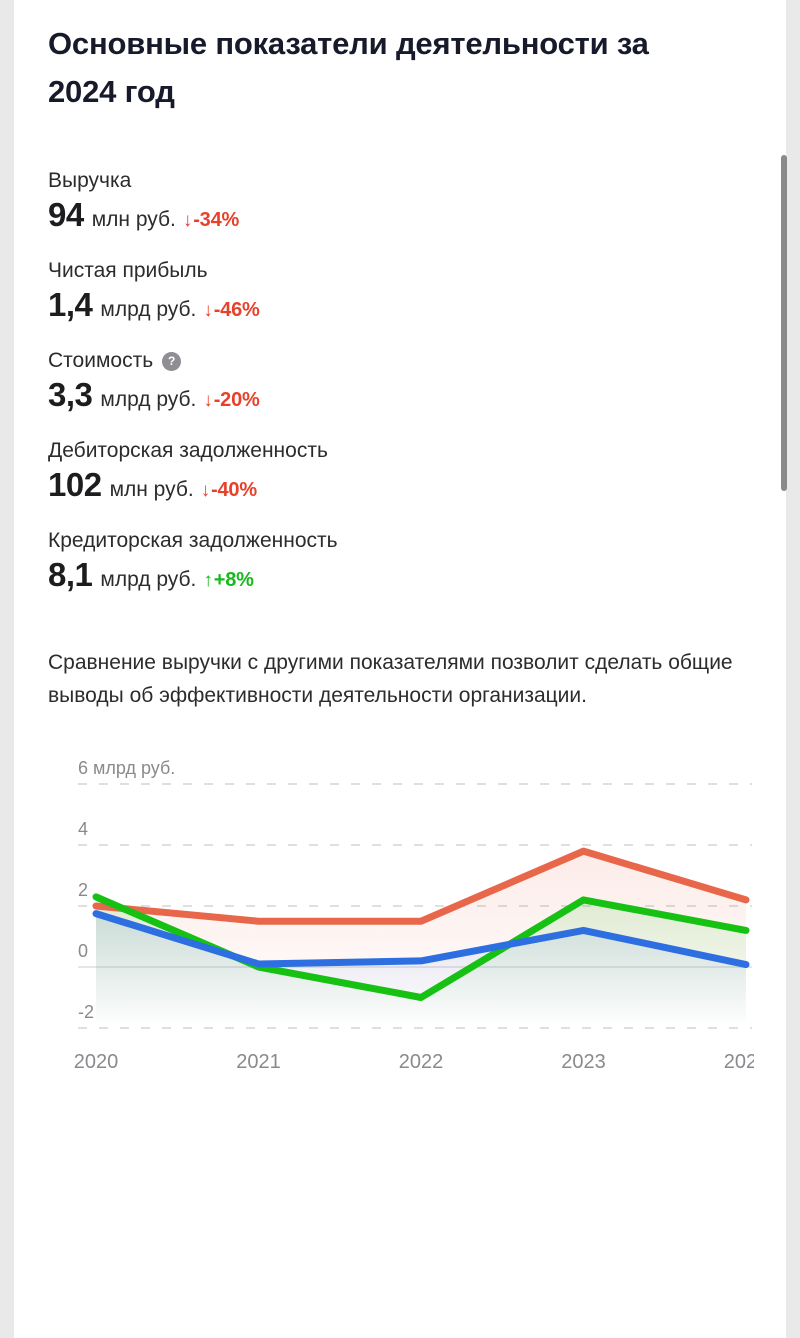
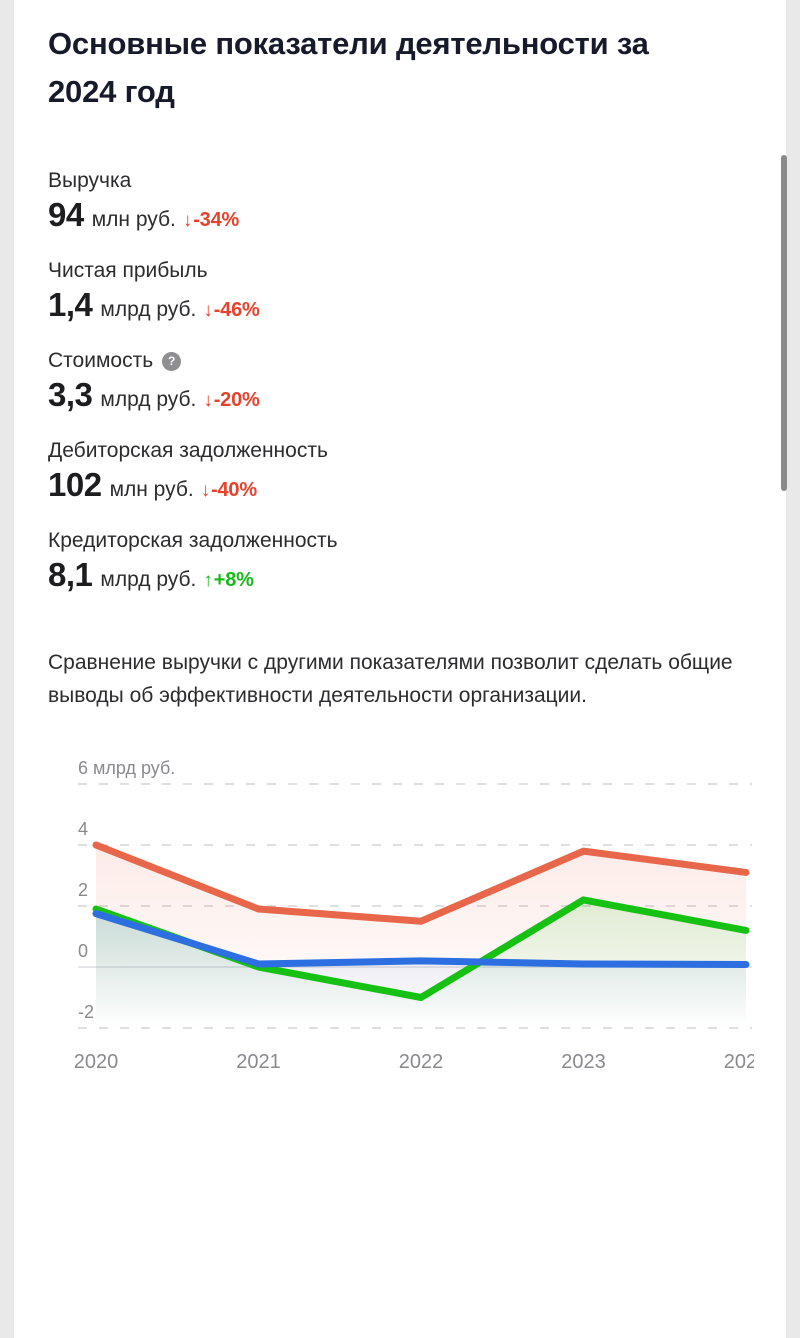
Кредиторская задолженность/2020: 2.0 -> 4.0
Стоимость/2020: 2.3 -> 1.9
Кредиторская задолженность/2021: 1.5 -> 1.9
Чистая прибыль/2023: 1.2 -> 0.1
Кредиторская задолженность/2024: 2.2 -> 3.1
